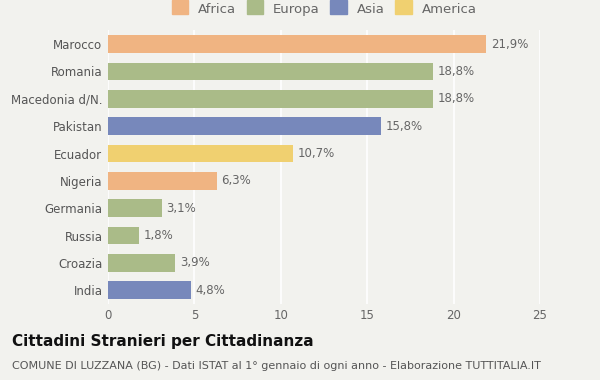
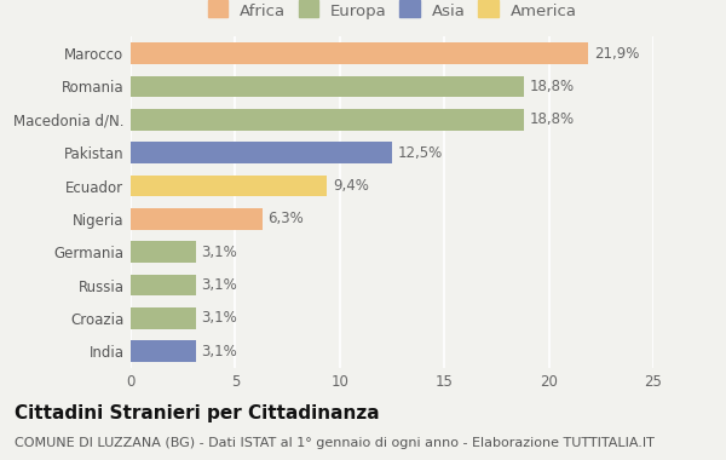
Pakistan: 15,8% -> 12,5%
Ecuador: 10,7% -> 9,4%
Russia: 1,8% -> 3,1%
Croazia: 3,9% -> 3,1%
India: 4,8% -> 3,1%
